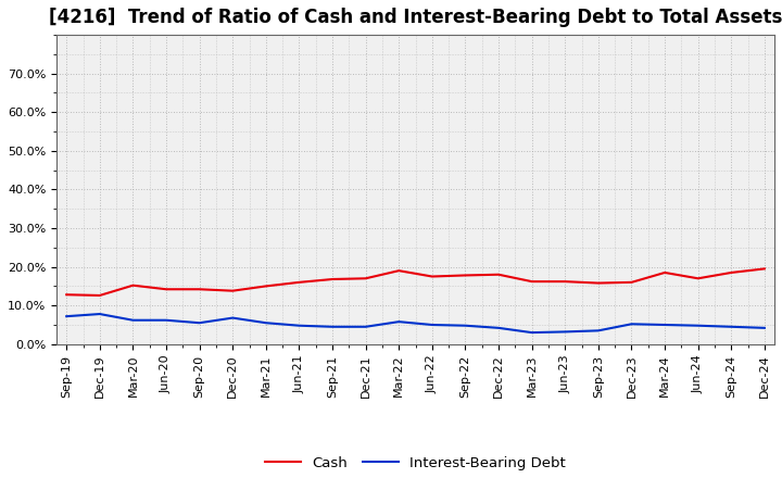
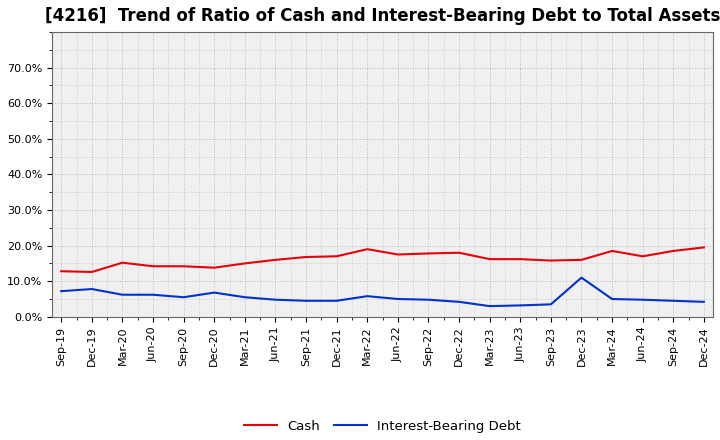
Interest-Bearing Debt/Dec-23: 5.2% -> 11.0%
